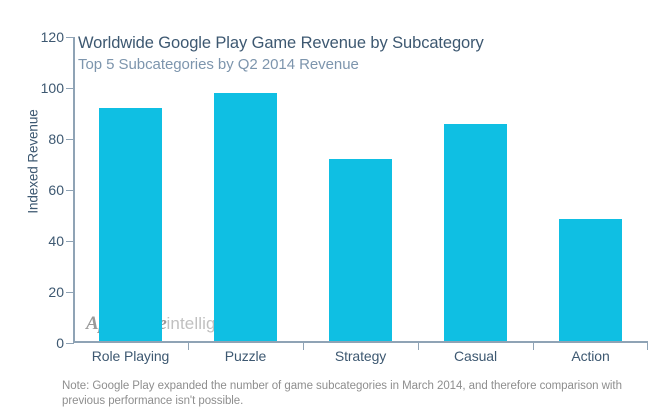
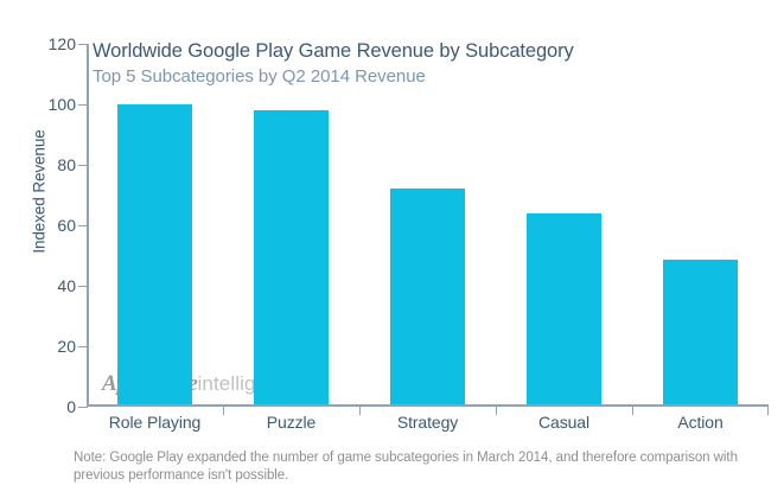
Role Playing: 92 -> 100
Casual: 86 -> 64
